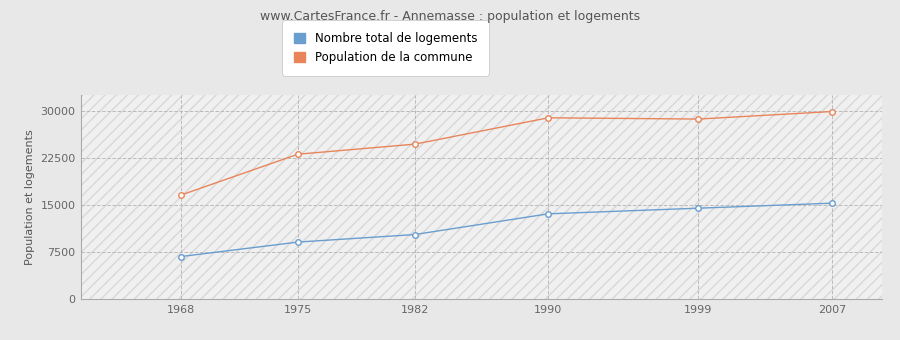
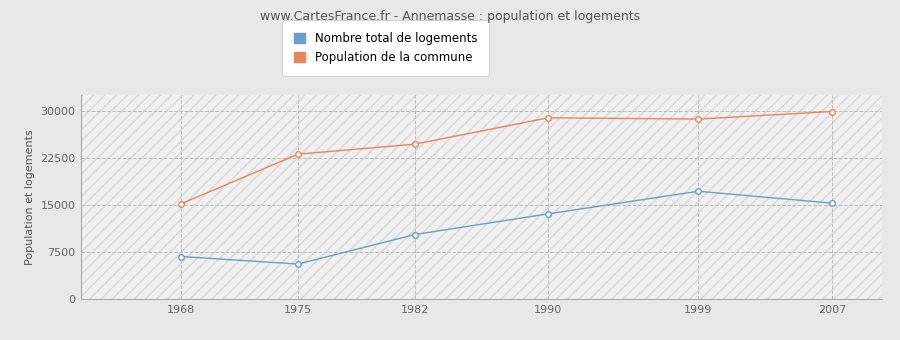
Population de la commune/1968: 16600 -> 15200
Nombre total de logements/1975: 9100 -> 5600
Nombre total de logements/1999: 14500 -> 17200
